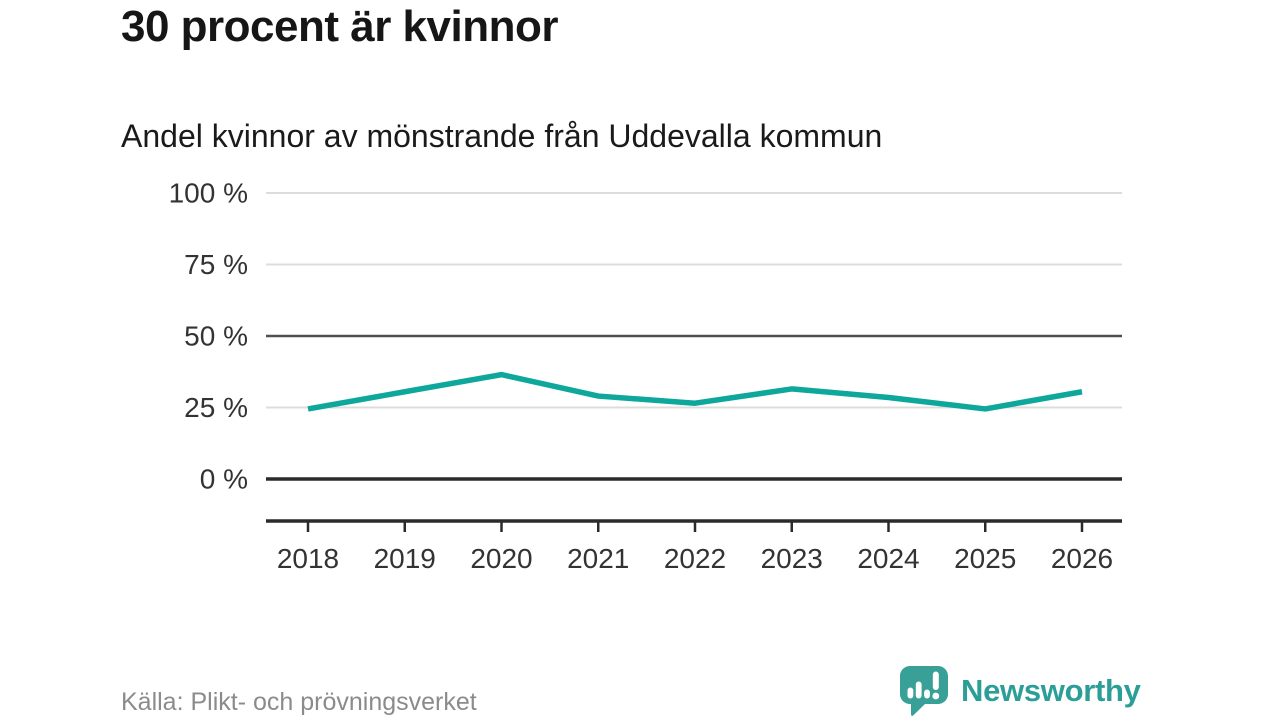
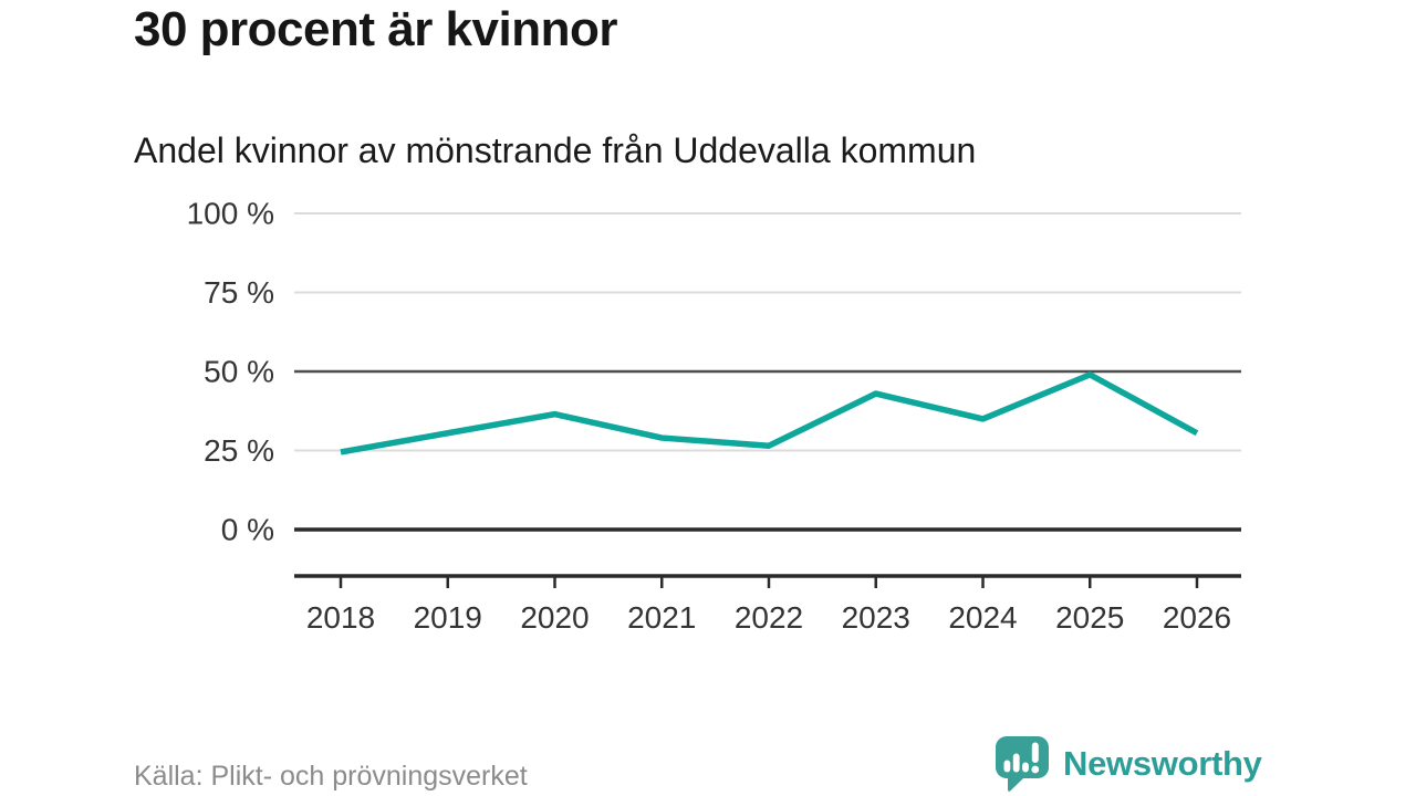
2023: 32% -> 43%
2024: 28% -> 35%
2025: 24% -> 49%
